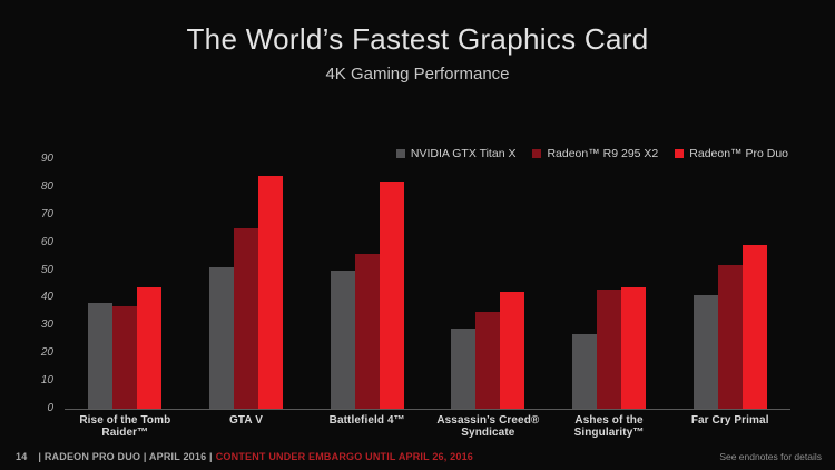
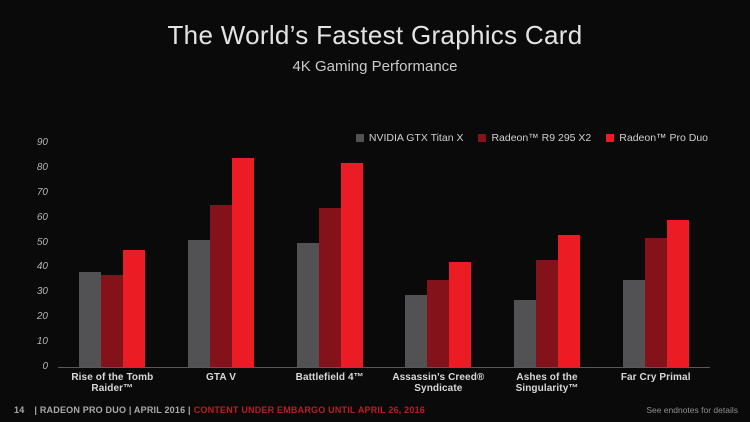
Radeon™ Pro Duo/Rise of the Tomb Raider™: 44 -> 47
Radeon™ R9 295 X2/Battlefield 4™: 56 -> 64
Radeon™ Pro Duo/Ashes of the Singularity™: 44 -> 53
NVIDIA GTX Titan X/Far Cry Primal: 41 -> 35
